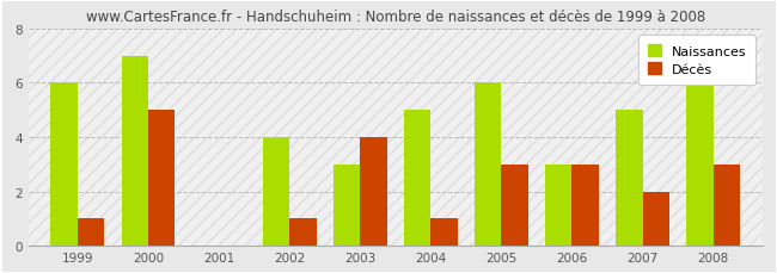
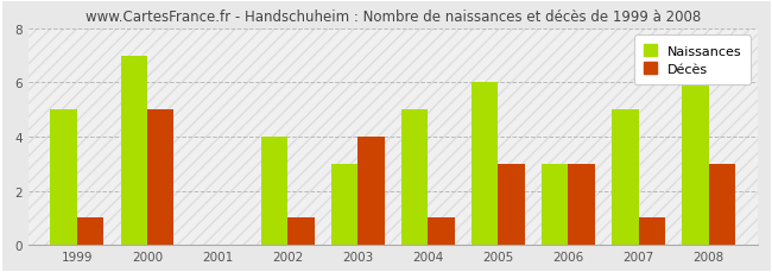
Naissances/1999: 6 -> 5
Décès/2007: 2 -> 1
